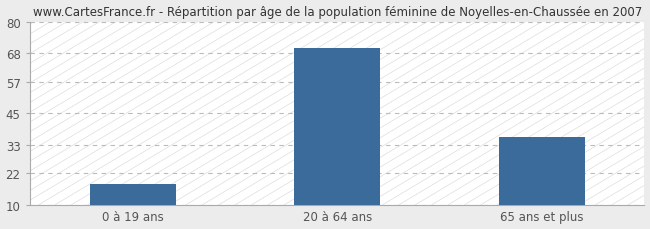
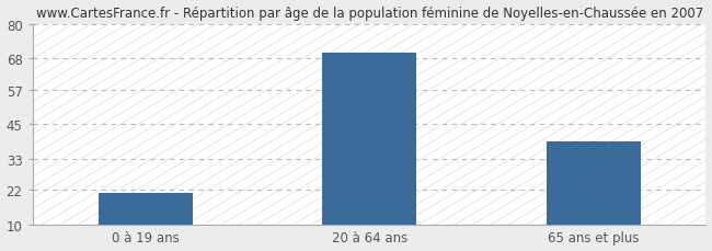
0 à 19 ans: 18 -> 21
65 ans et plus: 36 -> 39
